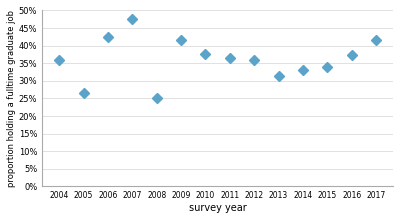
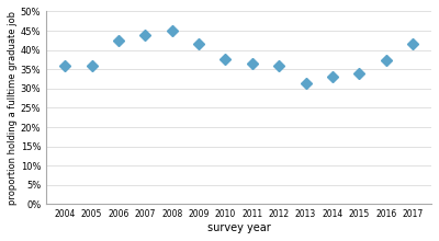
2005: 26.5% -> 36.0%
2007: 47.5% -> 44.0%
2008: 25.0% -> 45.0%
